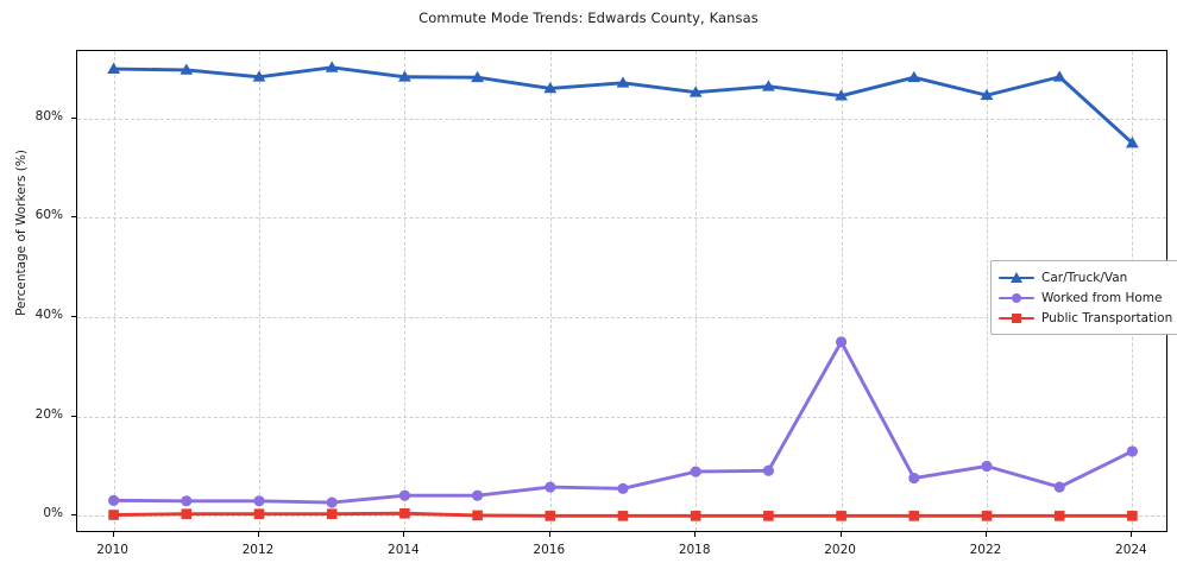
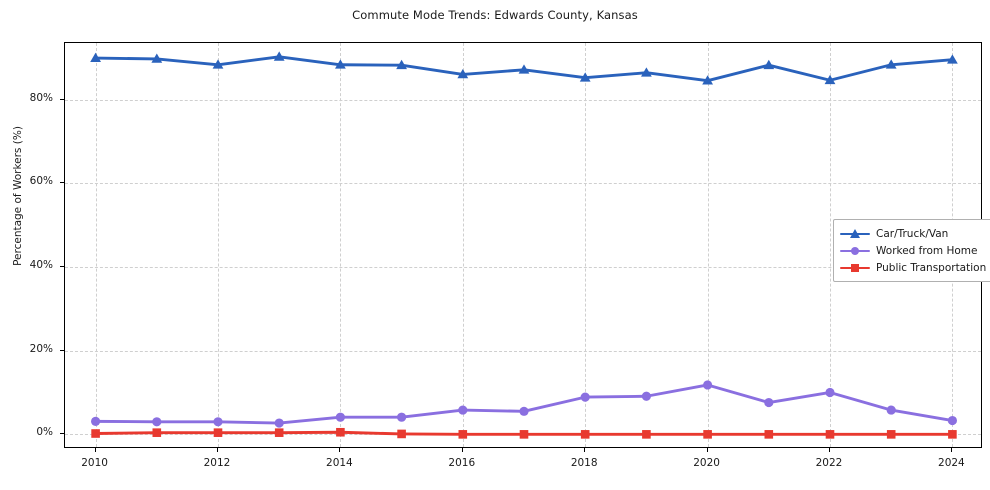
Worked from Home/2020: 35% -> 12%
Car/Truck/Van/2024: 75% -> 90%
Worked from Home/2024: 13% -> 3%
